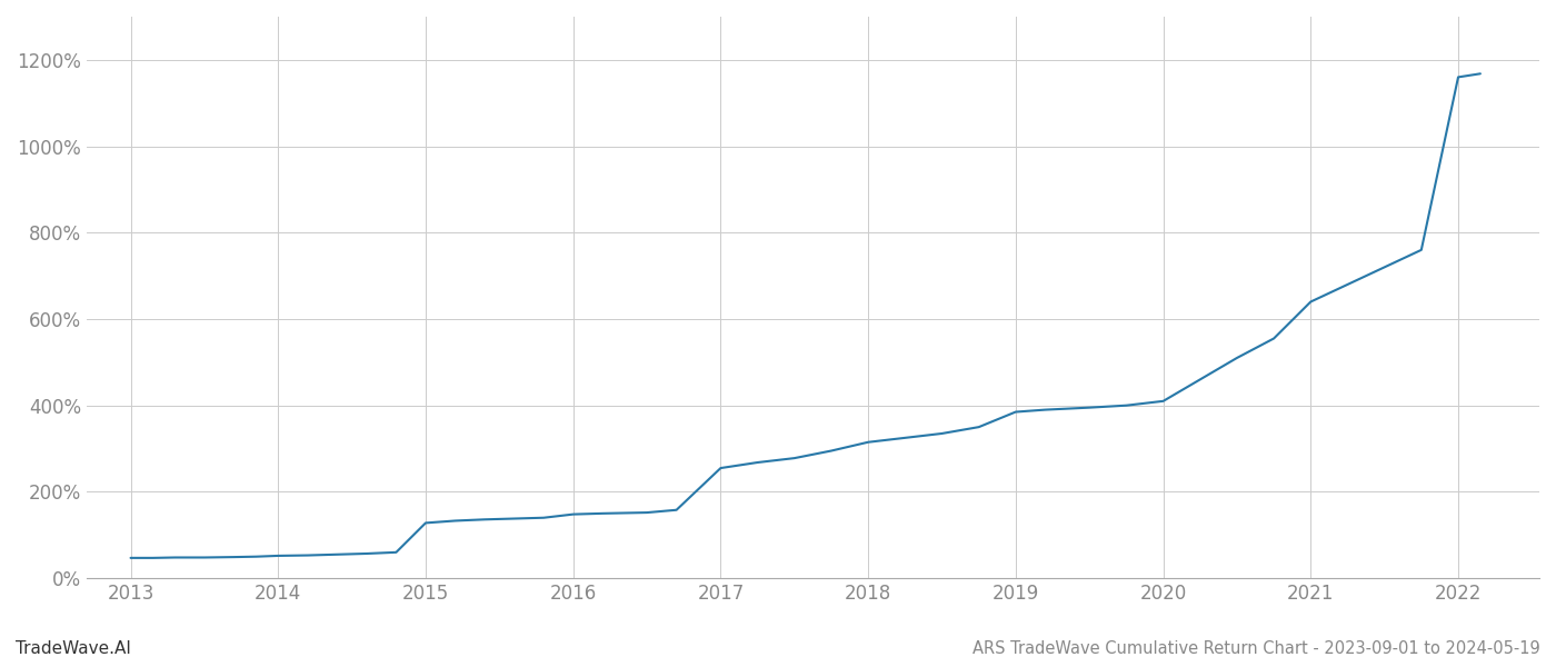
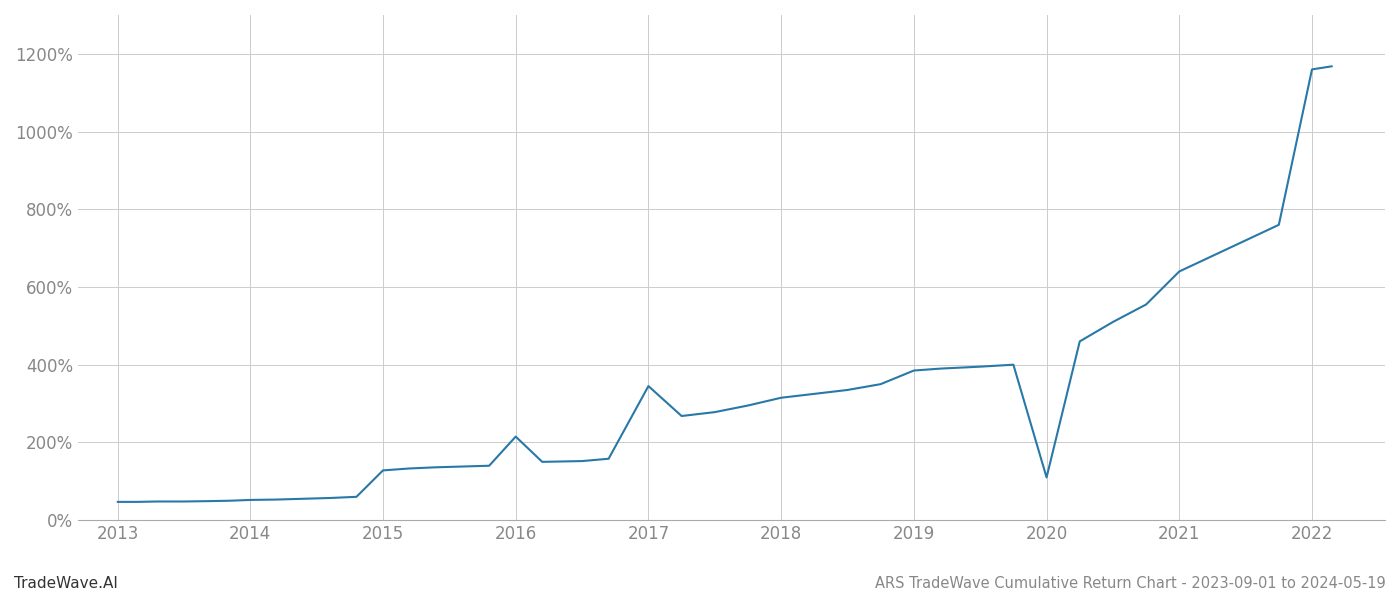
2016: 148% -> 215%
2017: 255% -> 345%
2020: 410% -> 110%
